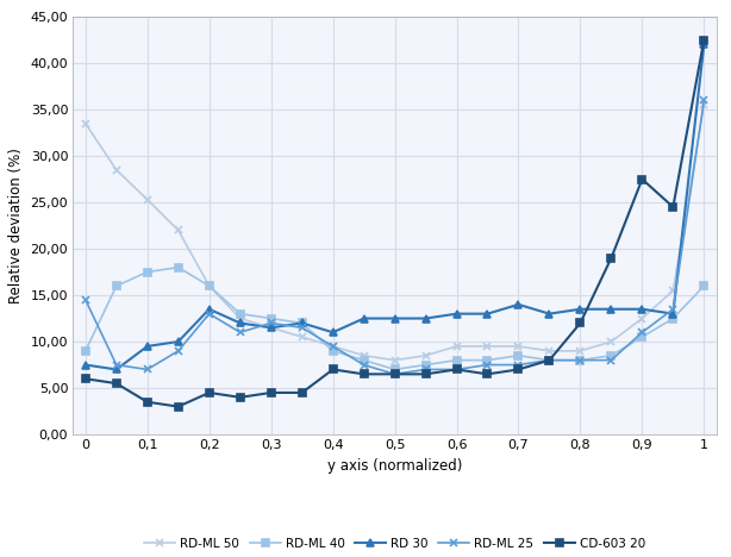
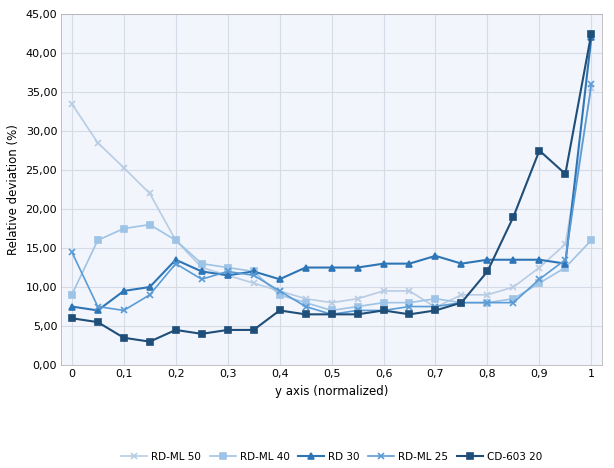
RD-ML 50/0,7: 9,5 -> 7,4
